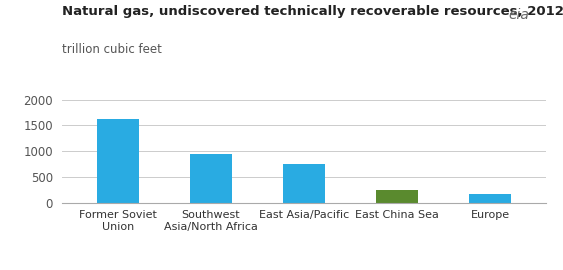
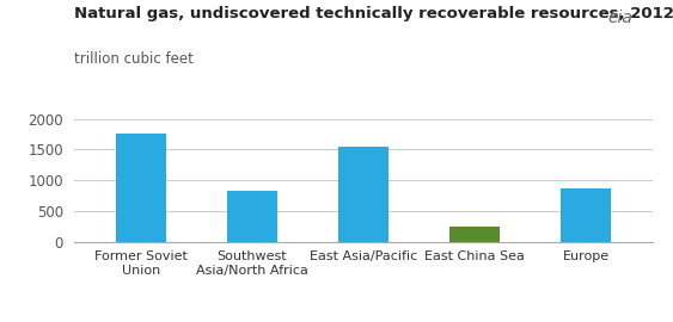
Former Soviet Union: 1620 -> 1760
Southwest Asia/North Africa: 940 -> 820
East Asia/Pacific: 750 -> 1540
Europe: 160 -> 860
